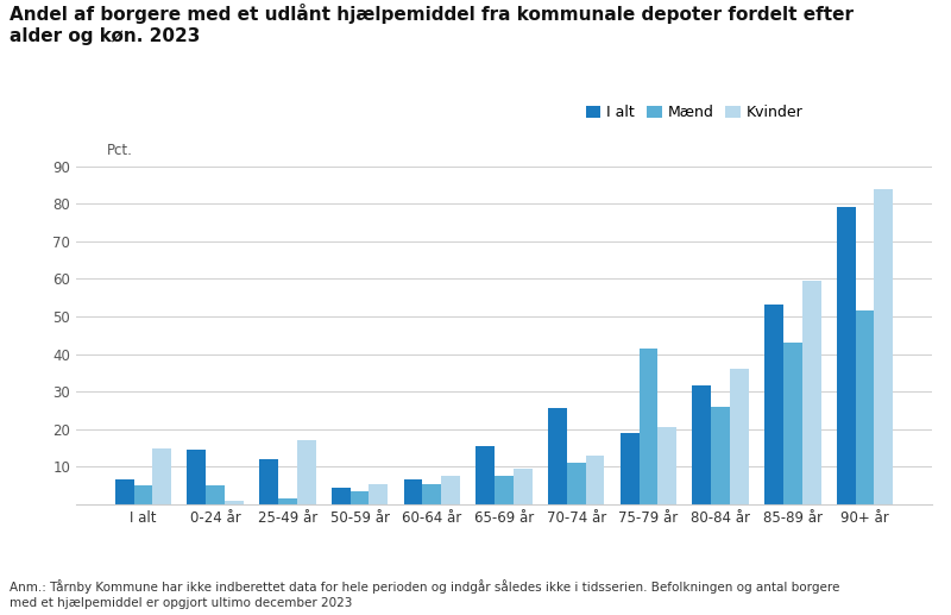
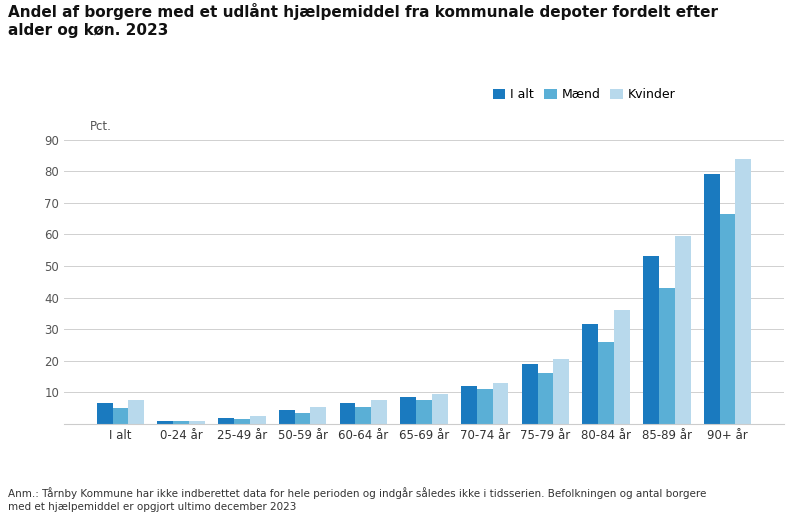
Kvinder/I alt: 15.0 -> 7.5
I alt/0-24 år: 14.5 -> 1.0
Mænd/0-24 år: 5.0 -> 1.0
I alt/25-49 år: 12.0 -> 2.0
Kvinder/25-49 år: 17.0 -> 2.5
I alt/65-69 år: 15.5 -> 8.5
I alt/70-74 år: 25.5 -> 12.0
Mænd/75-79 år: 41.5 -> 16.0
Mænd/90+ år: 51.5 -> 66.5
